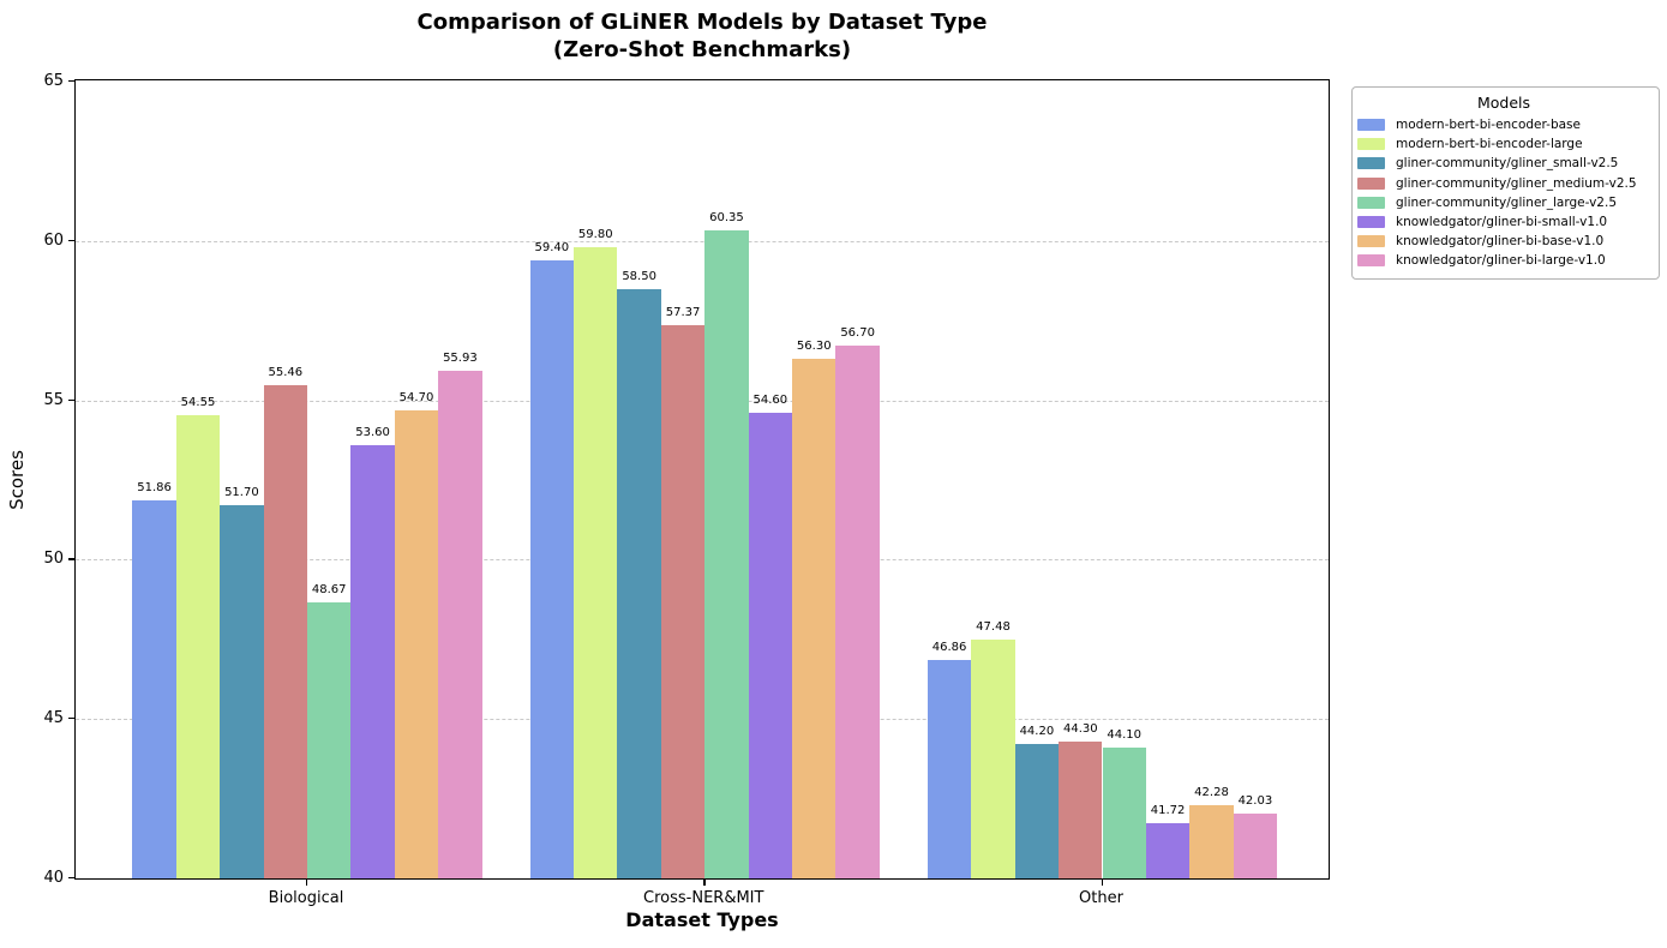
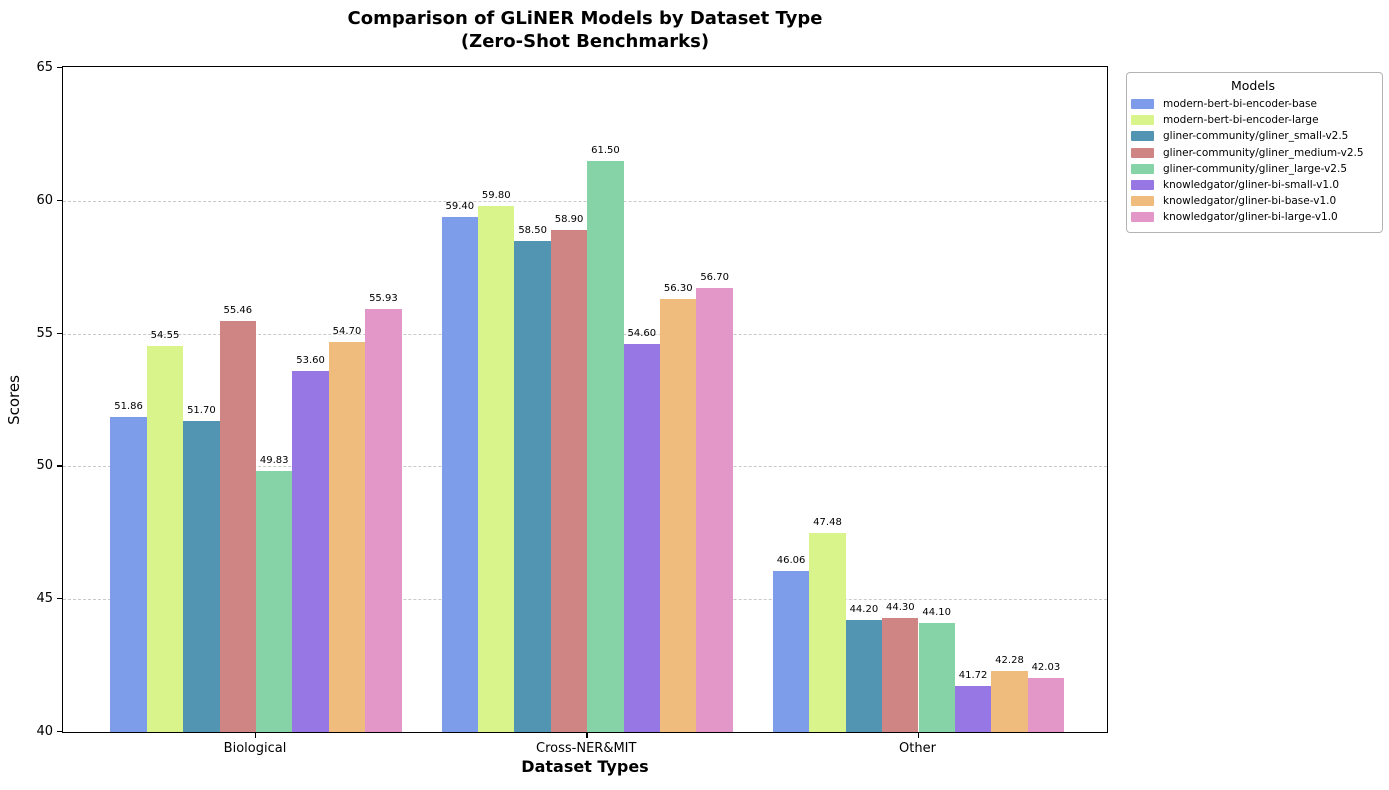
gliner-community/gliner_large-v2.5/Biological: 48.67 -> 49.83
gliner-community/gliner_medium-v2.5/Cross-NER&MIT: 57.37 -> 58.90
gliner-community/gliner_large-v2.5/Cross-NER&MIT: 60.35 -> 61.50
modern-bert-bi-encoder-base/Other: 46.86 -> 46.06
